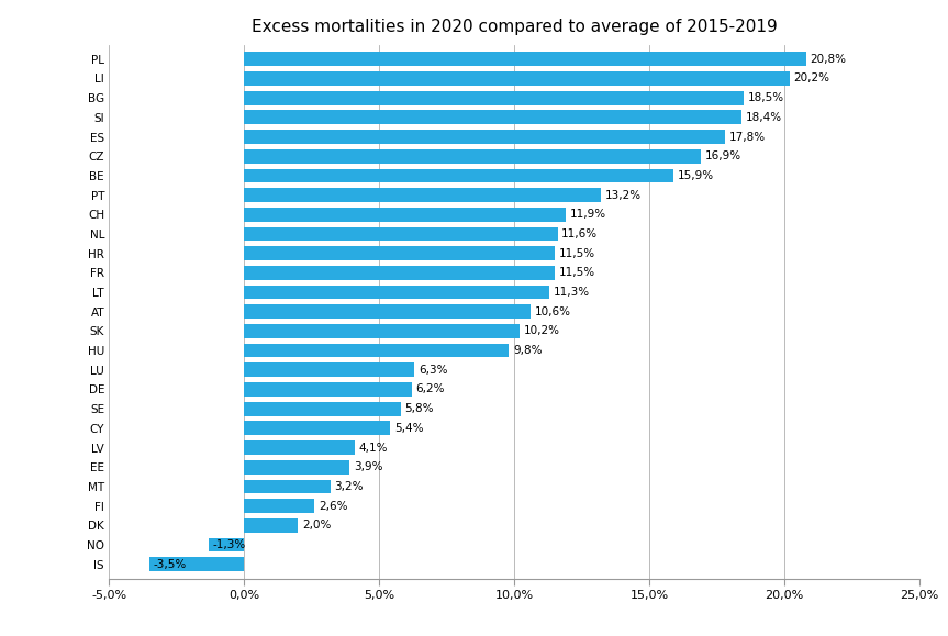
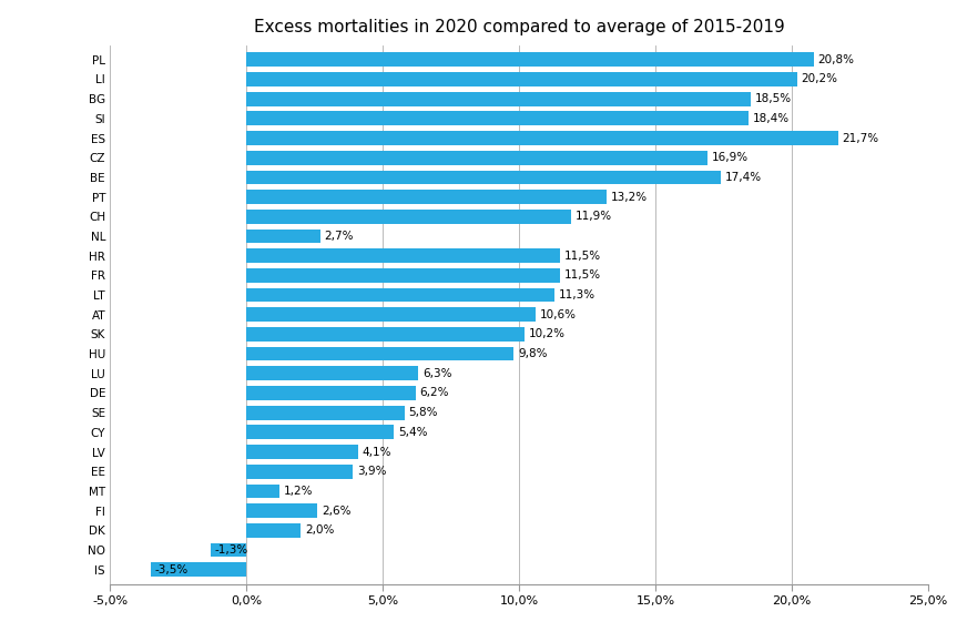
ES: 17,8% -> 21,7%
BE: 15,9% -> 17,4%
NL: 11,6% -> 2,7%
MT: 3,2% -> 1,2%
